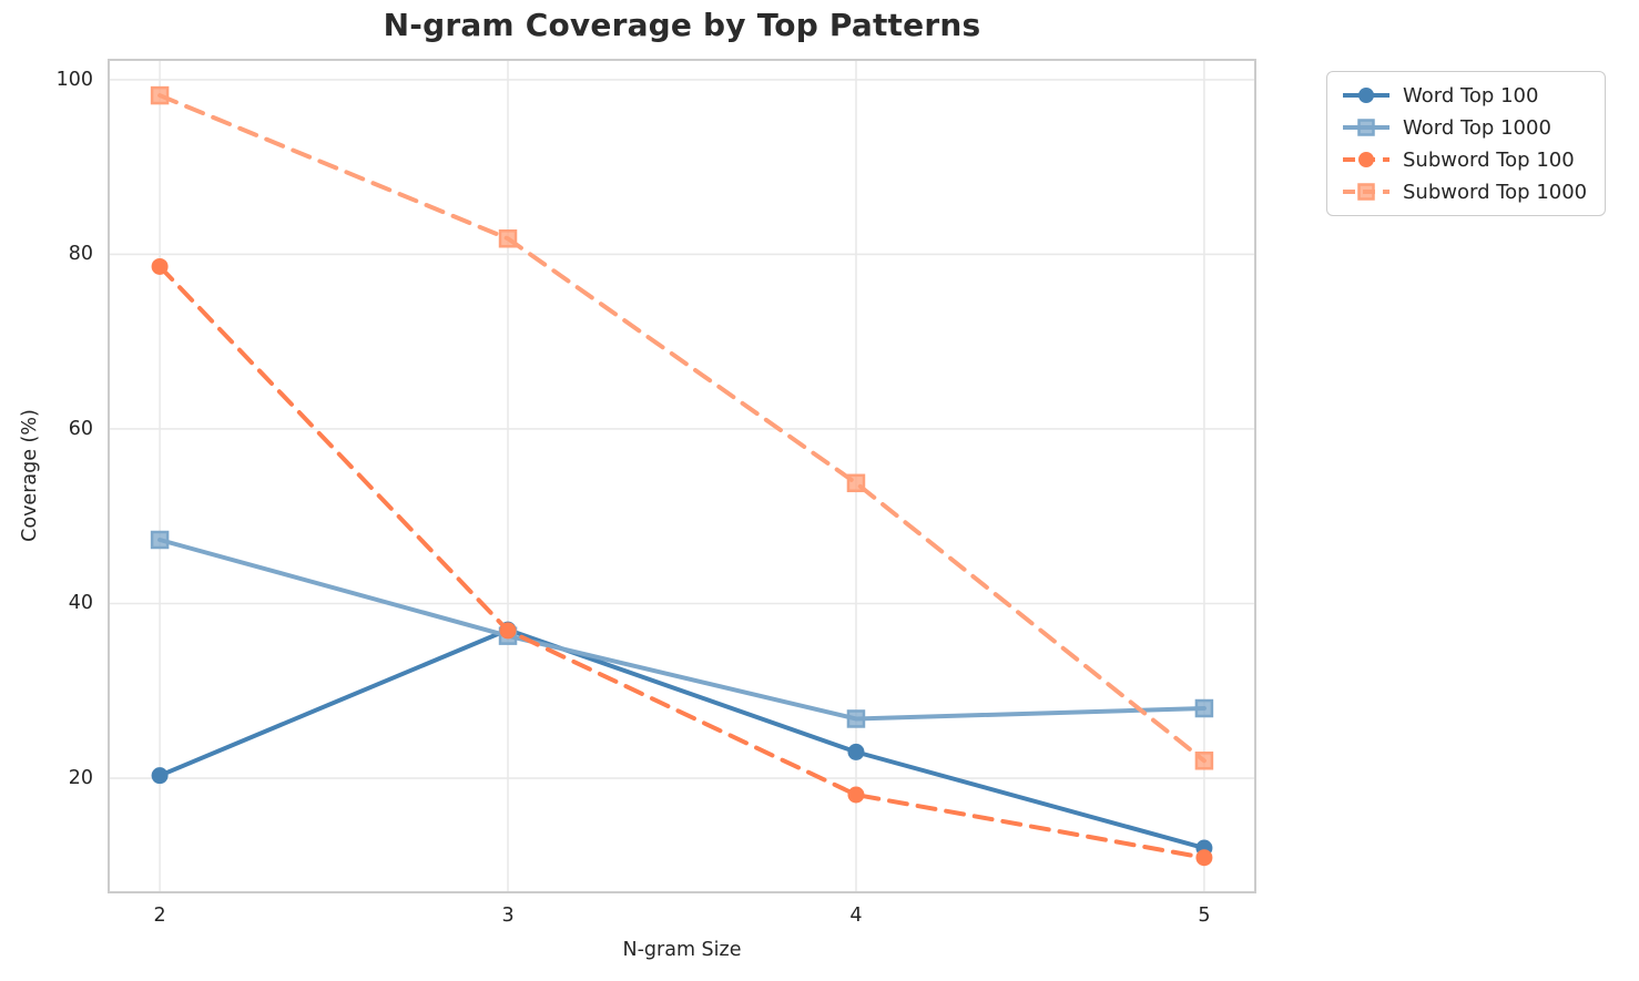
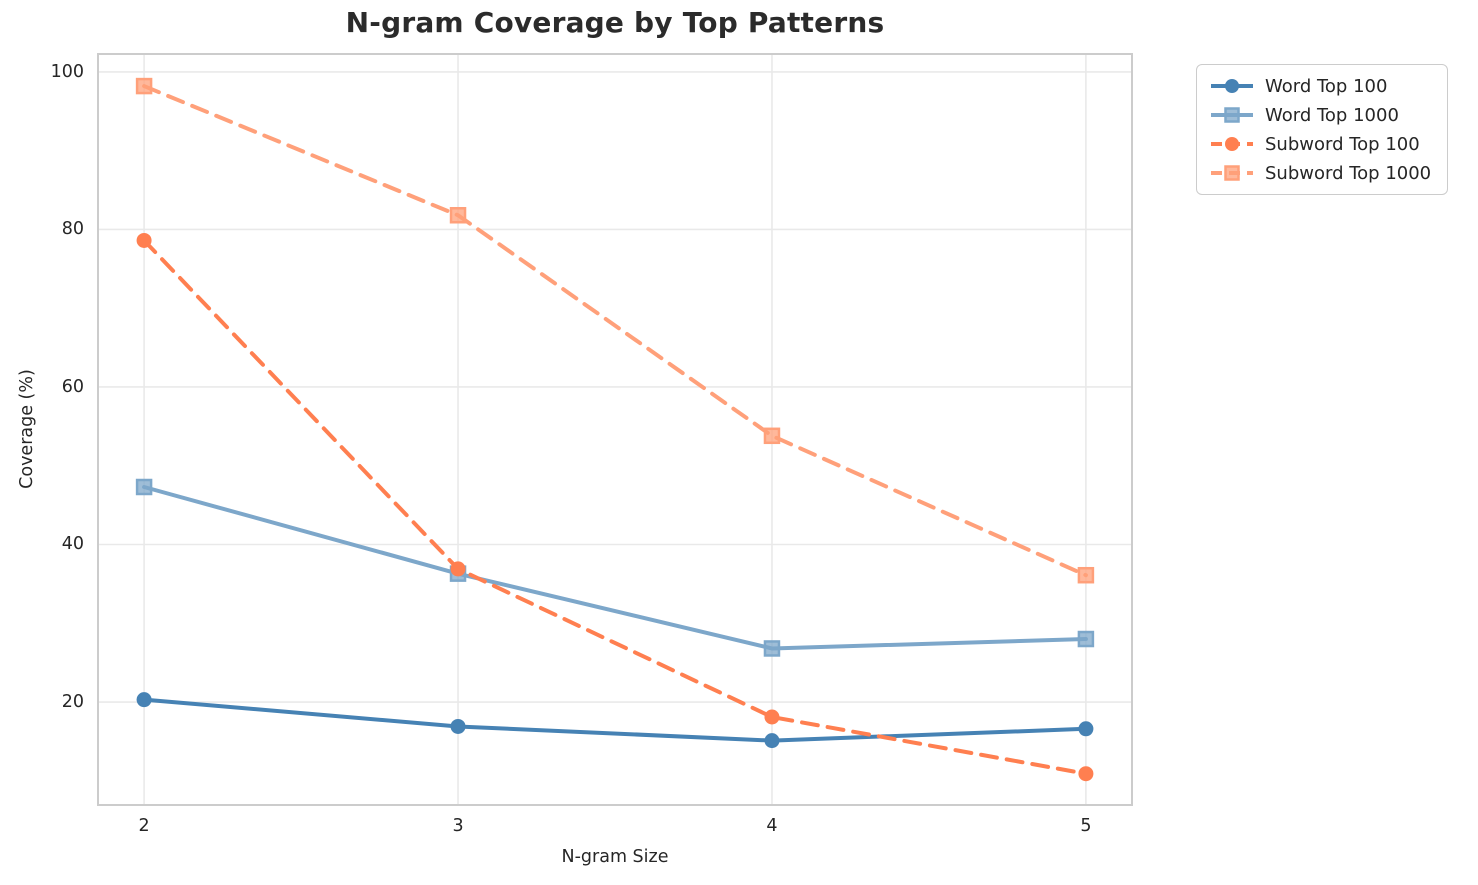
Word Top 100/3: 37 -> 17
Word Top 100/4: 23 -> 15
Word Top 100/5: 12 -> 17
Subword Top 1000/5: 22 -> 36
